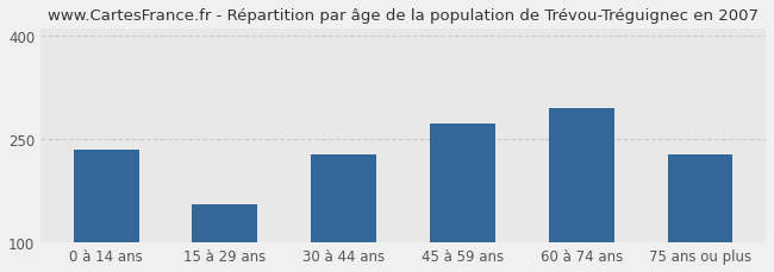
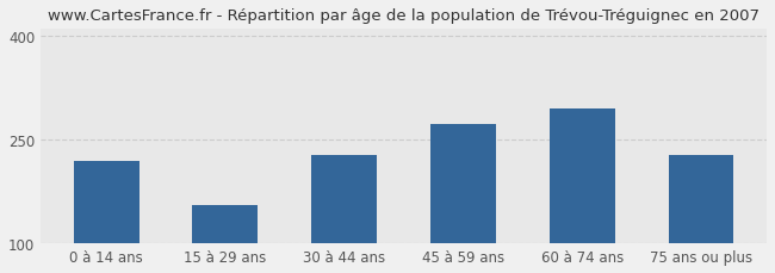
0 à 14 ans: 234 -> 220
